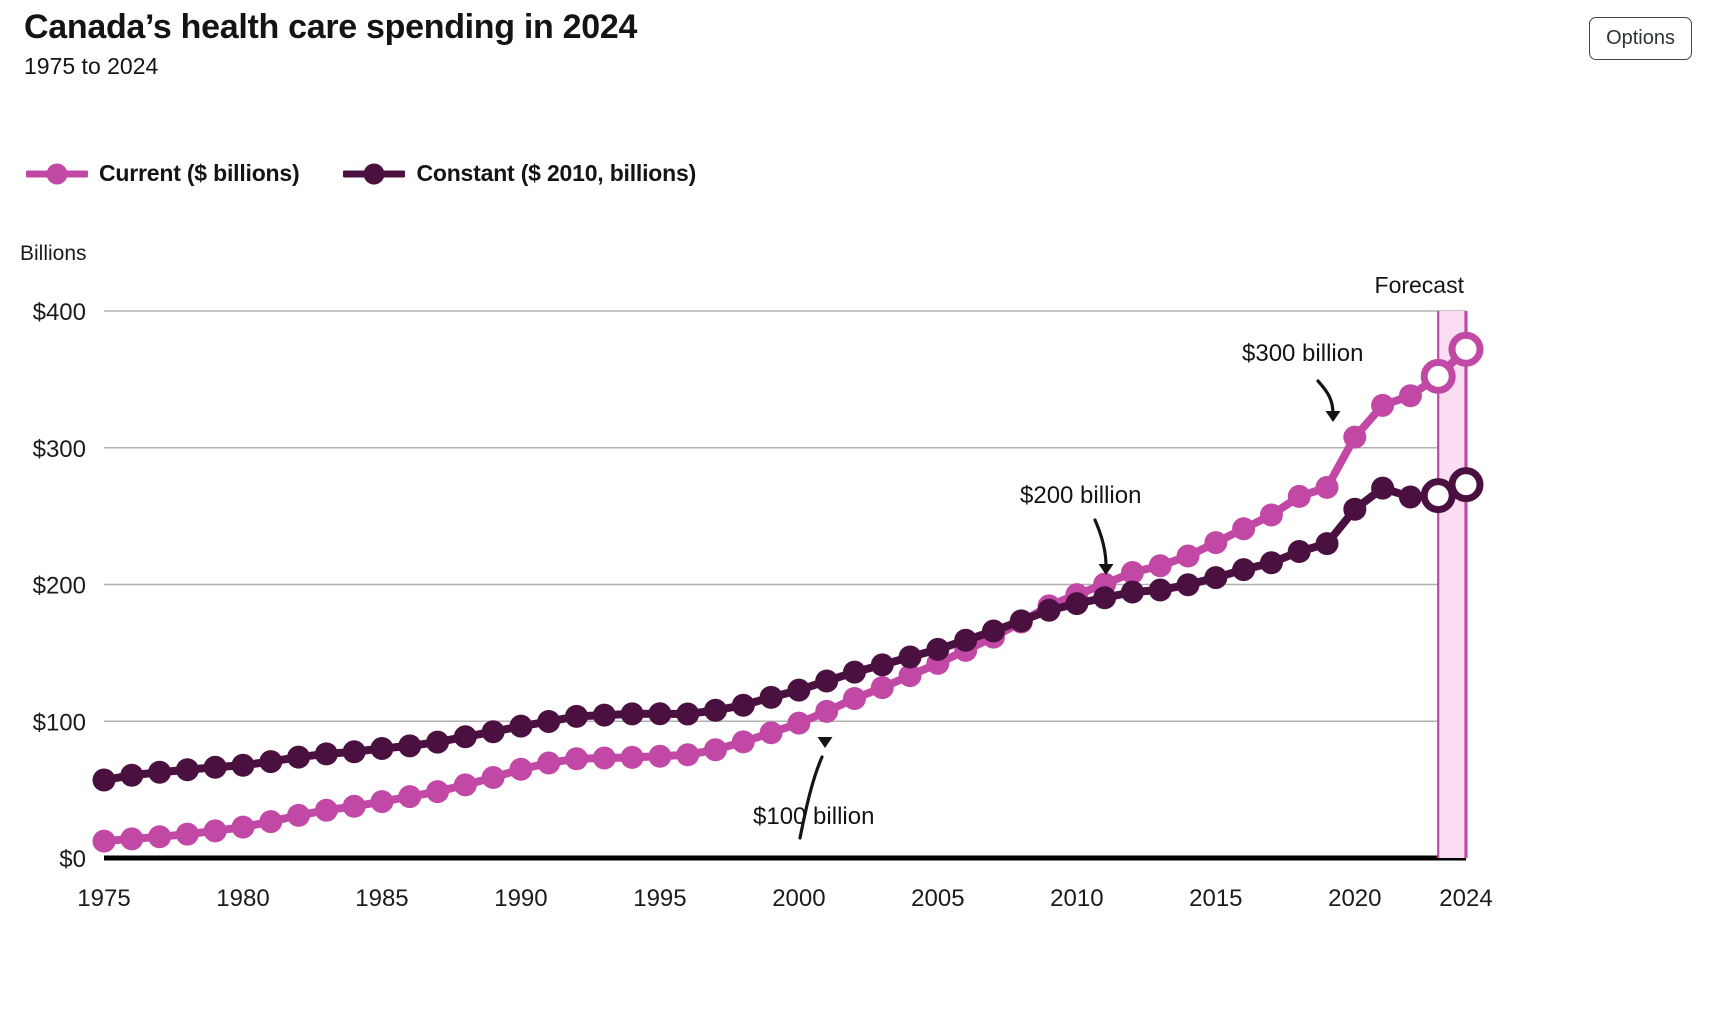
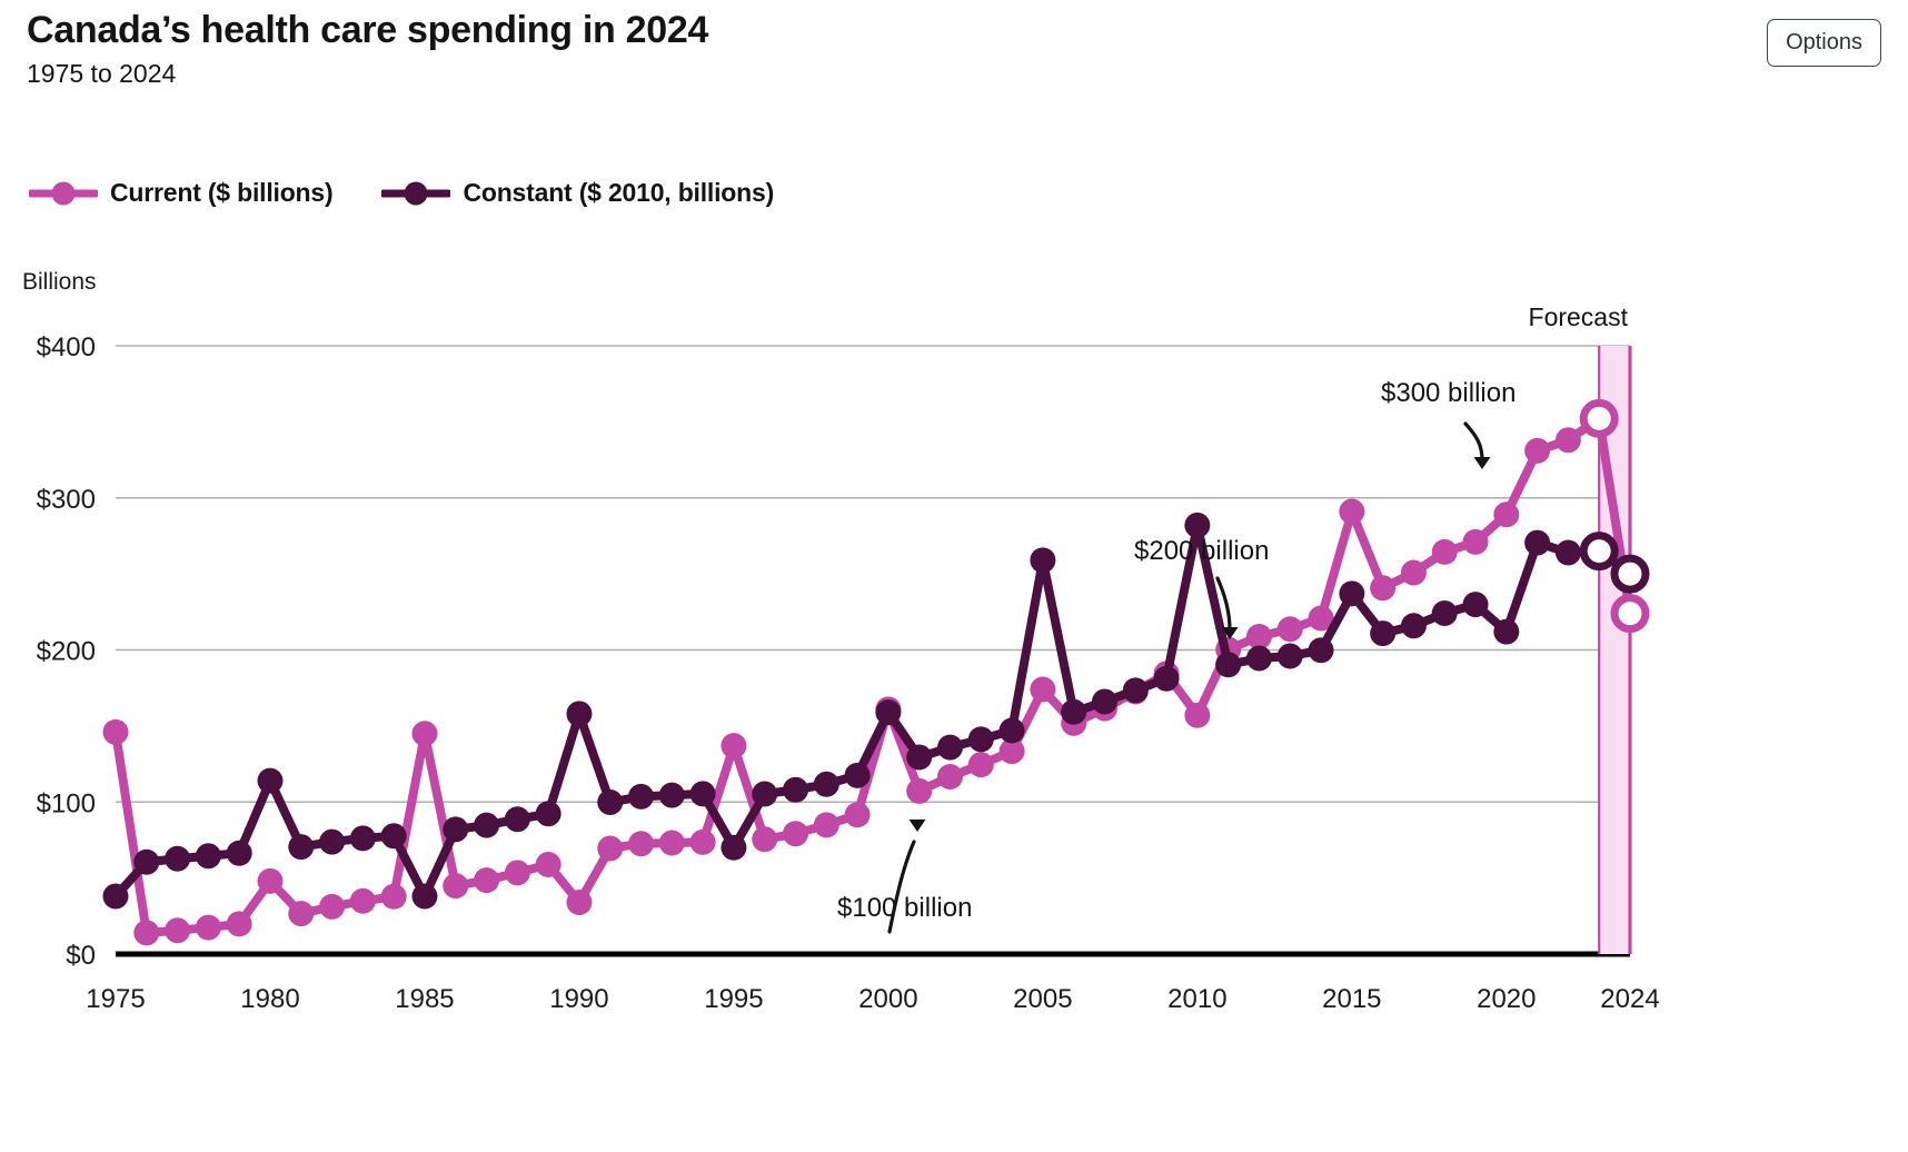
Current ($ billions)/1975: $12 -> $146
Constant ($ 2010, billions)/1975: $57 -> $38
Current ($ billions)/1980: $23 -> $48
Constant ($ 2010, billions)/1980: $68 -> $114
Current ($ billions)/1985: $41 -> $145
Constant ($ 2010, billions)/1985: $80 -> $38
Current ($ billions)/1990: $65 -> $34
Constant ($ 2010, billions)/1990: $96 -> $158
Current ($ billions)/1995: $74 -> $137
Constant ($ 2010, billions)/1995: $106 -> $70
Current ($ billions)/2000: $99 -> $161
Constant ($ 2010, billions)/2000: $123 -> $159
Current ($ billions)/2005: $142 -> $174
Constant ($ 2010, billions)/2005: $153 -> $259
Current ($ billions)/2010: $193 -> $157
Constant ($ 2010, billions)/2010: $186 -> $282
Current ($ billions)/2015: $231 -> $291
Constant ($ 2010, billions)/2015: $205 -> $237
Current ($ billions)/2020: $308 -> $289
Constant ($ 2010, billions)/2020: $255 -> $212
Current ($ billions)/2024: $372 -> $224
Constant ($ 2010, billions)/2024: $273 -> $250
